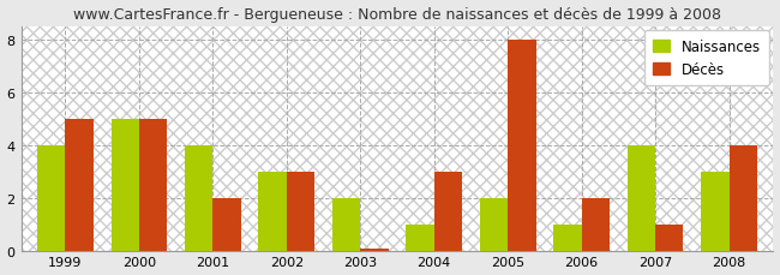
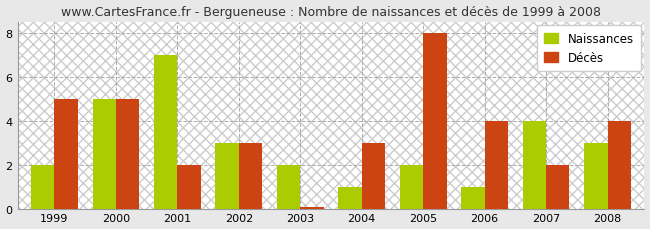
Naissances/1999: 4 -> 2
Naissances/2001: 4 -> 7
Décès/2006: 2.00 -> 4.00
Décès/2007: 1.00 -> 2.00
